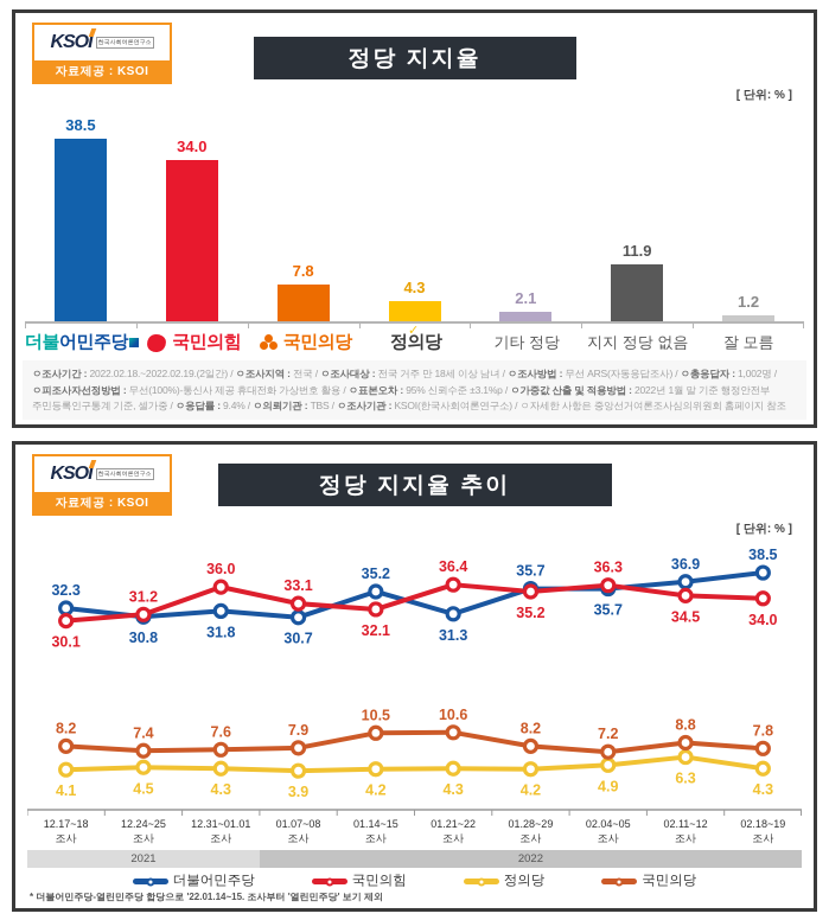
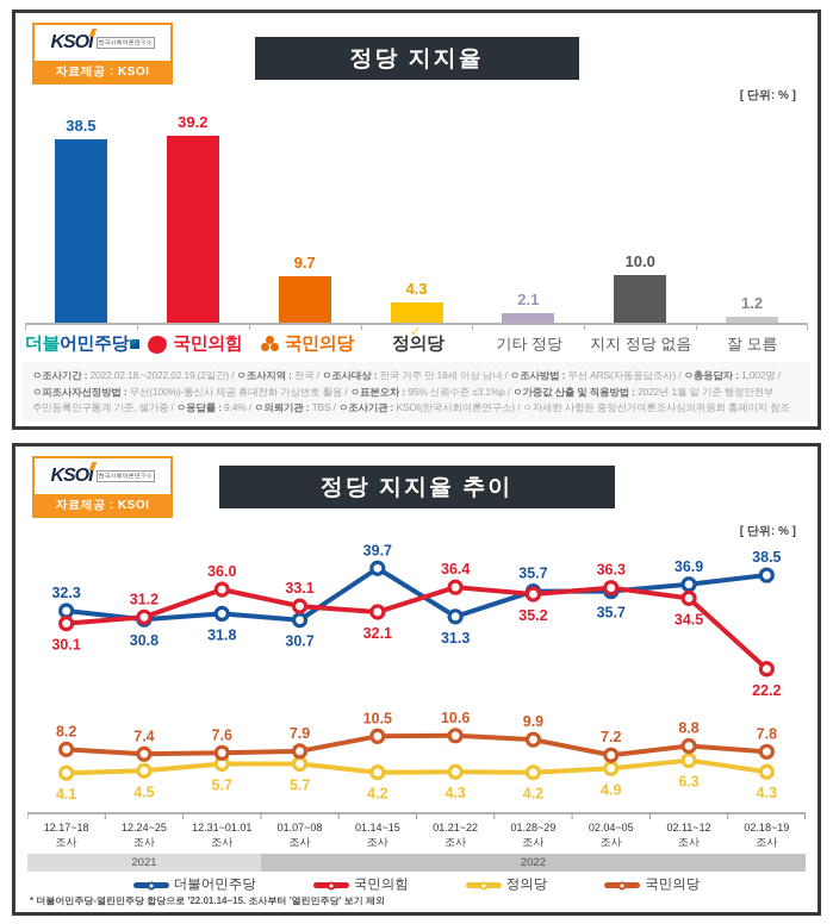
정당 지지율/국민의힘: 34.0 -> 39.2
정당 지지율/국민의당: 7.8 -> 9.7
정당 지지율/지지 정당 없음: 11.9 -> 10.0
정당 지지율 추이/정의당/12.31~01.01: 4.3 -> 5.7
정당 지지율 추이/정의당/01.07~08: 3.9 -> 5.7
정당 지지율 추이/더불어민주당/01.14~15: 35.2 -> 39.7
정당 지지율 추이/국민의당/01.28~29: 8.2 -> 9.9
정당 지지율 추이/국민의힘/02.18~19: 34.0 -> 22.2
